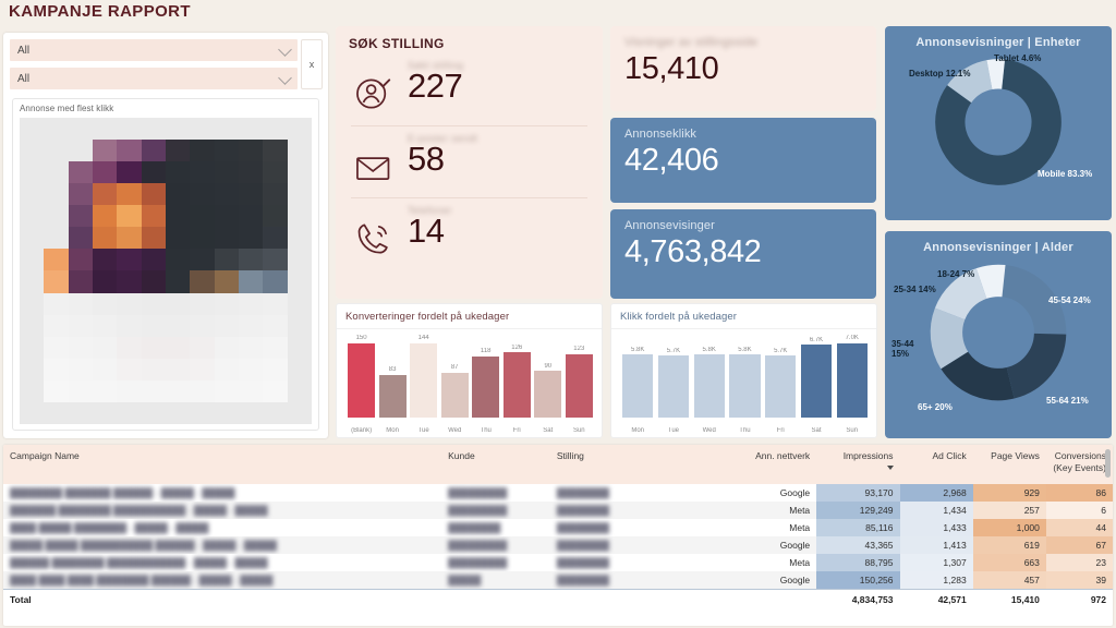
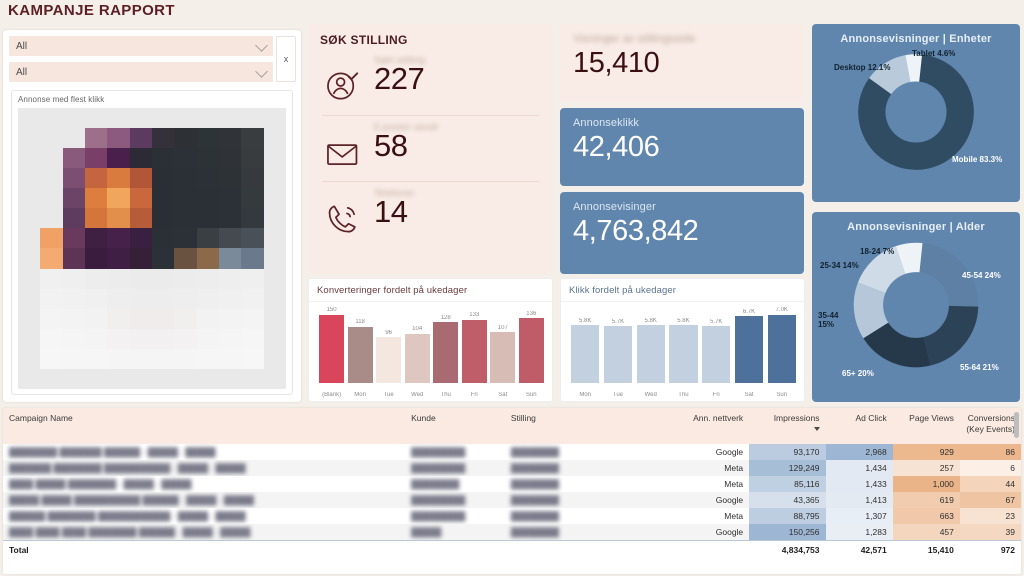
Konverteringer fordelt på ukedager/Mon: 83 -> 118
Konverteringer fordelt på ukedager/Tue: 144 -> 96
Konverteringer fordelt på ukedager/Wed: 87 -> 104
Konverteringer fordelt på ukedager/Thu: 118 -> 128
Konverteringer fordelt på ukedager/Fri: 126 -> 133
Konverteringer fordelt på ukedager/Sat: 90 -> 107
Konverteringer fordelt på ukedager/Sun: 123 -> 136
